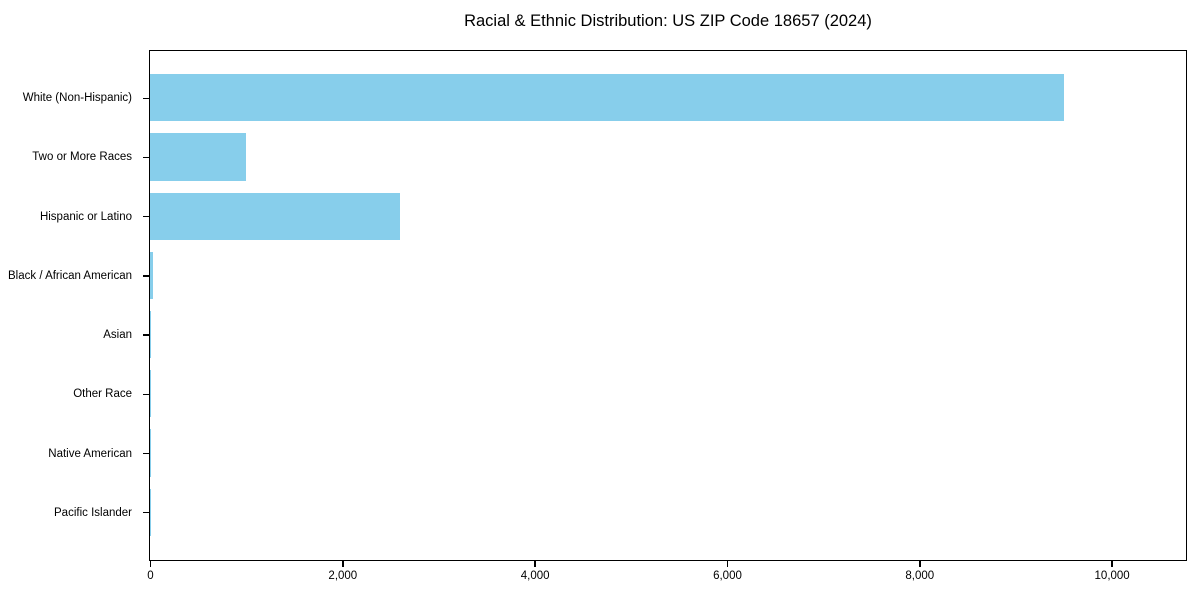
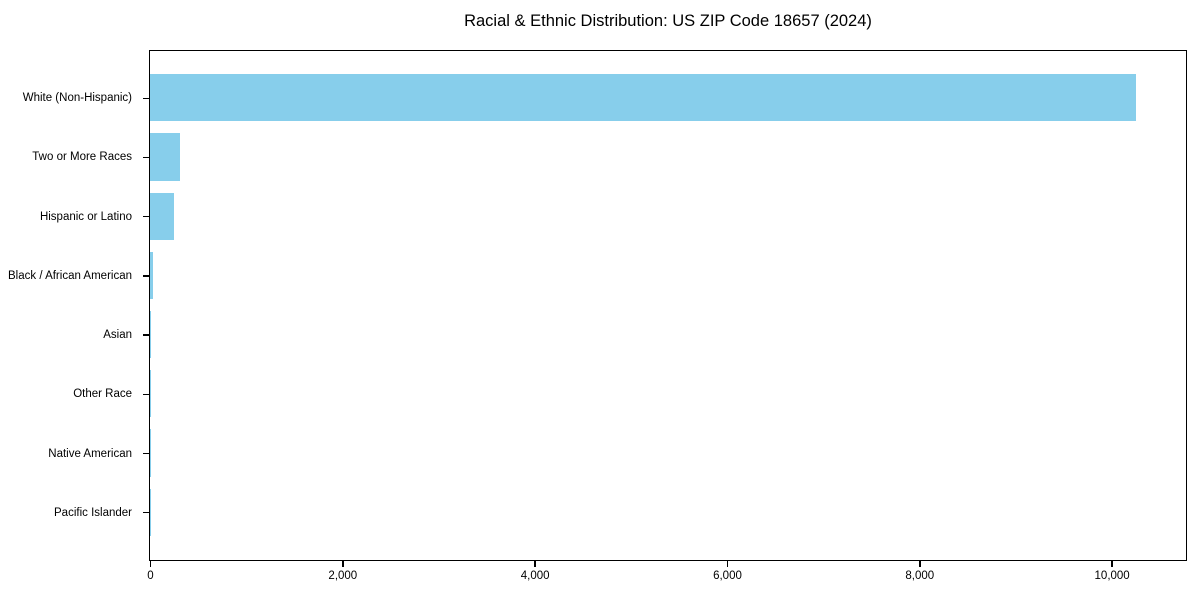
White (Non-Hispanic): 9500 -> 10200
Two or More Races: 1000 -> 300
Hispanic or Latino: 2600 -> 200
